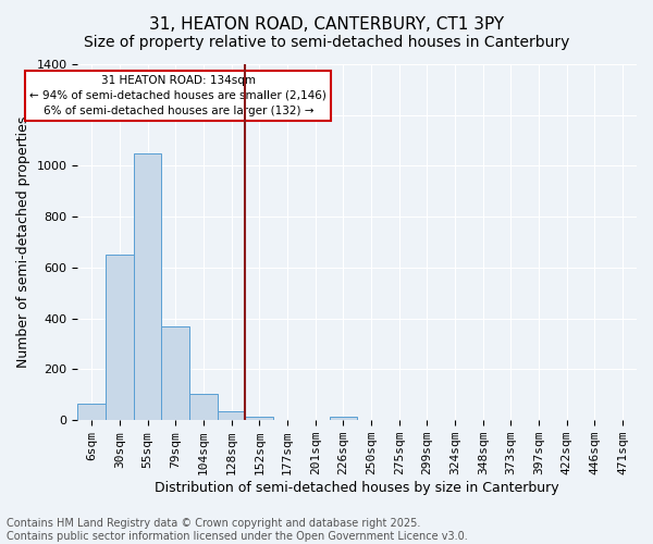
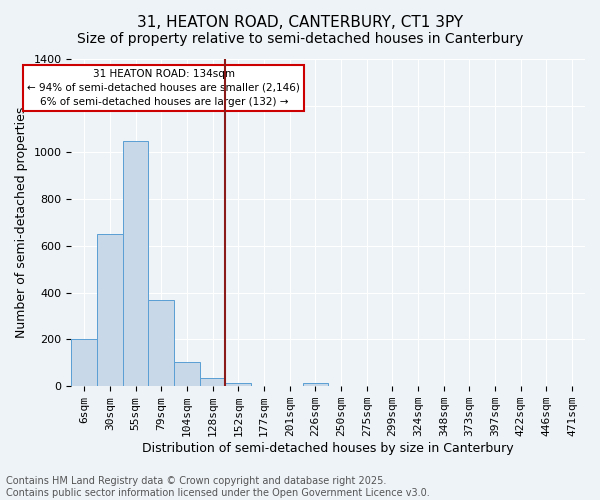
6sqm: 65 -> 200
